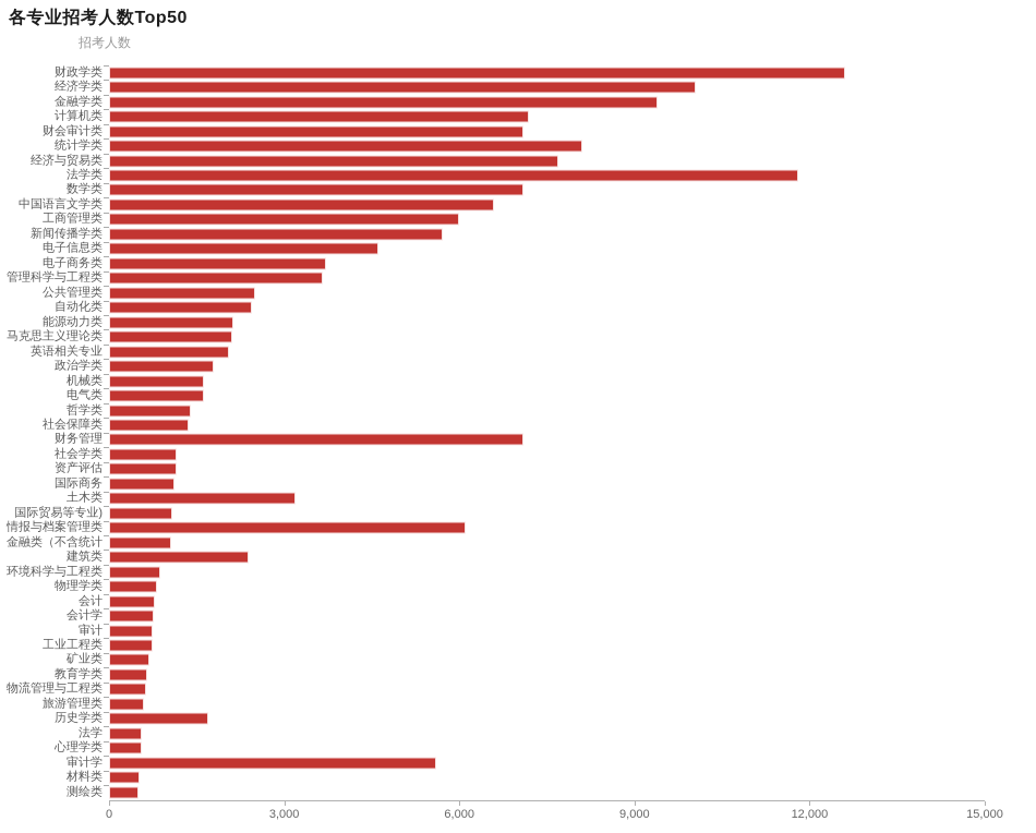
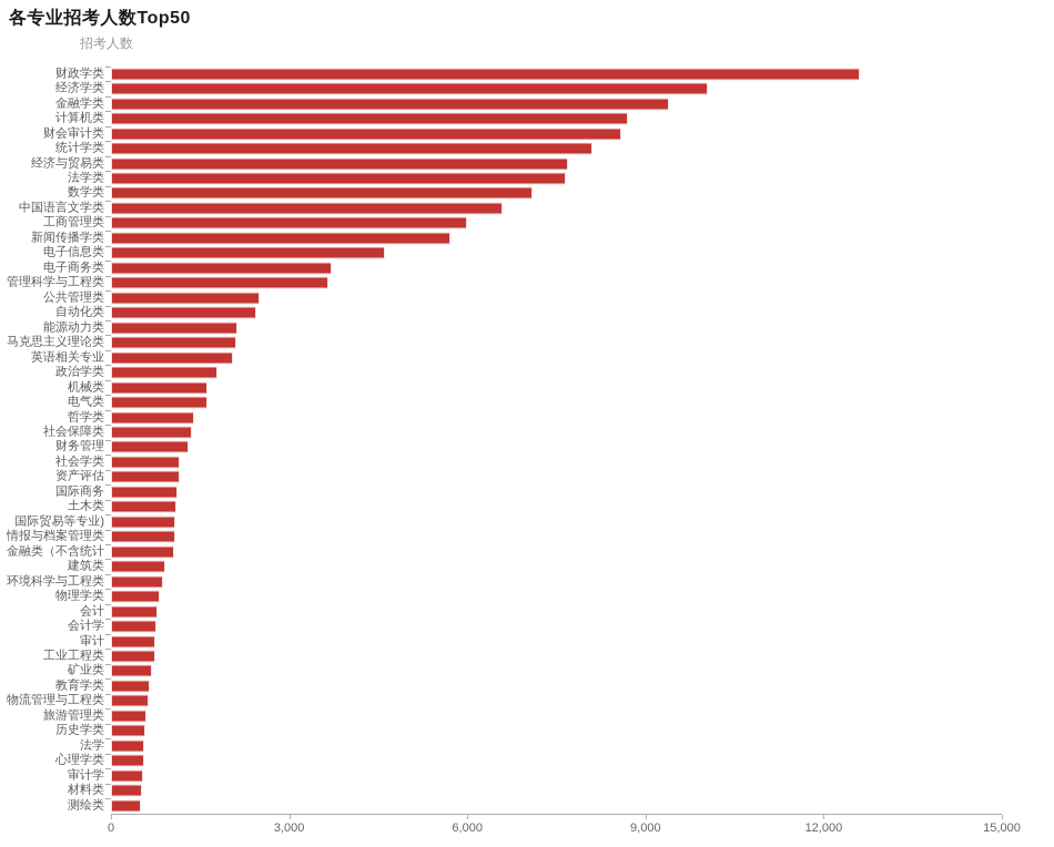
计算机类: 7200 -> 8700
财会审计类: 7100 -> 8600
法学类: 11800 -> 7600
财务管理: 7100 -> 1300
土木类: 3200 -> 1100
情报与档案管理类: 6100 -> 1100
建筑类: 2400 -> 900
历史学类: 1700 -> 600
审计学: 5600 -> 500
